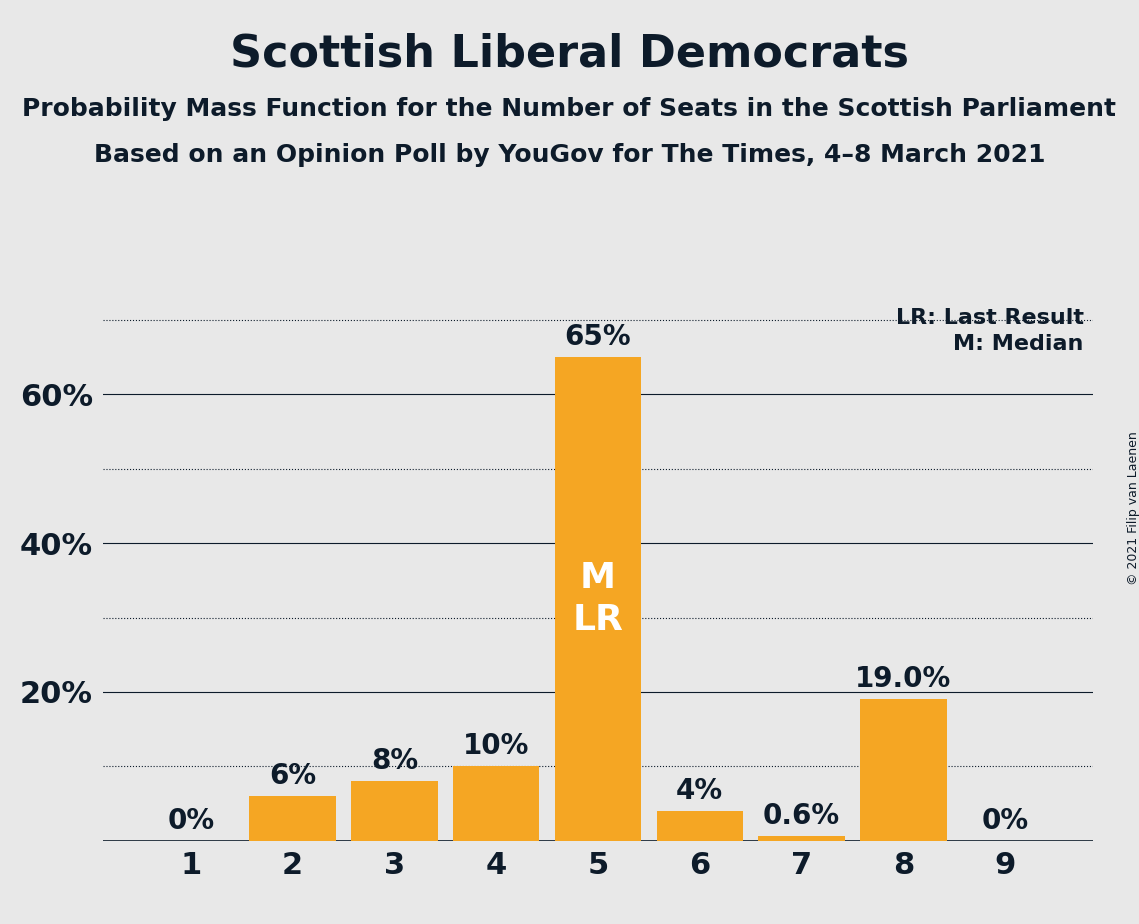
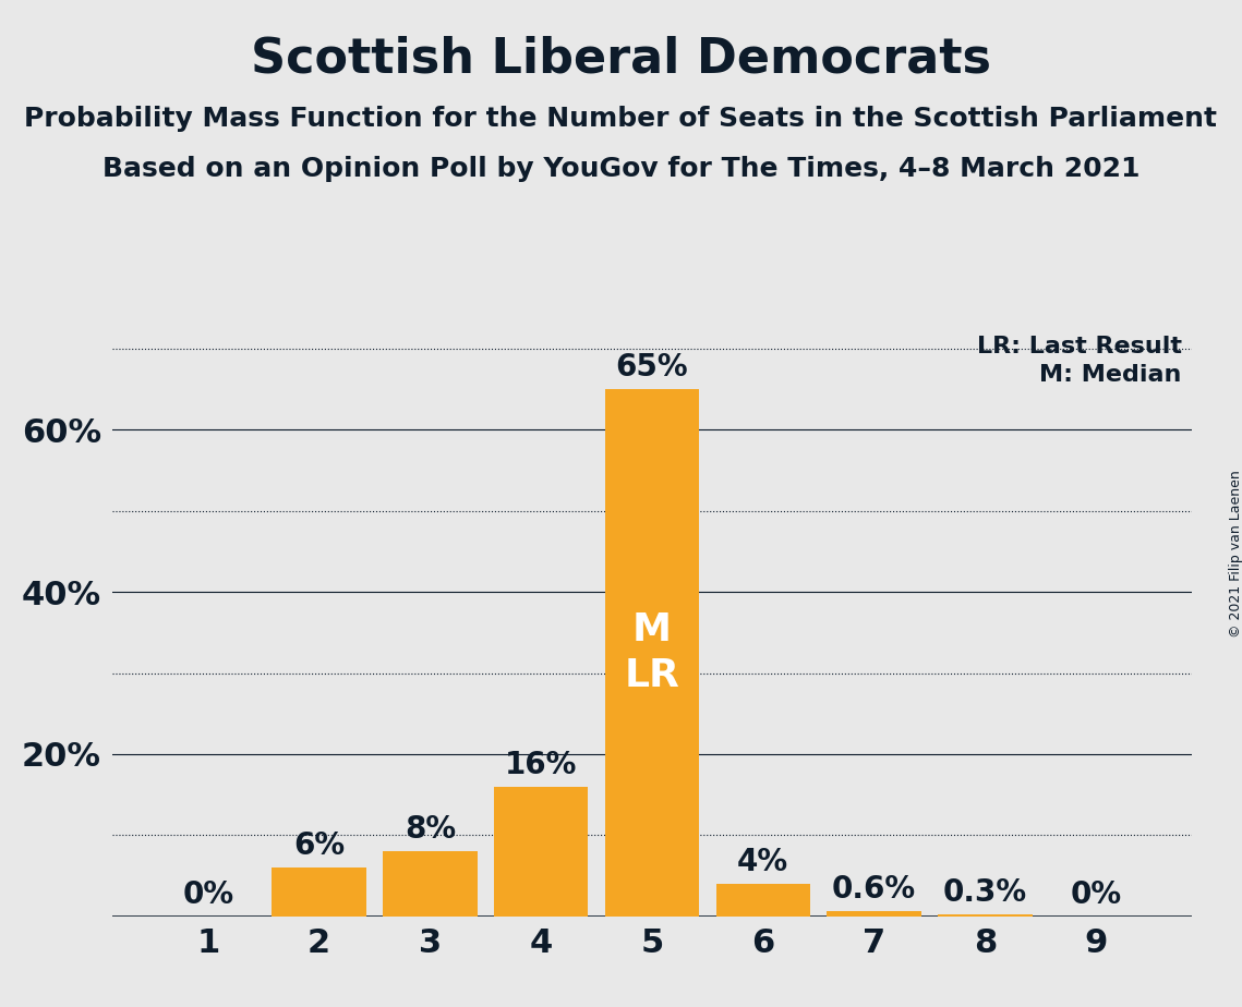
4: 10% -> 16%
8: 19.0% -> 0.3%
